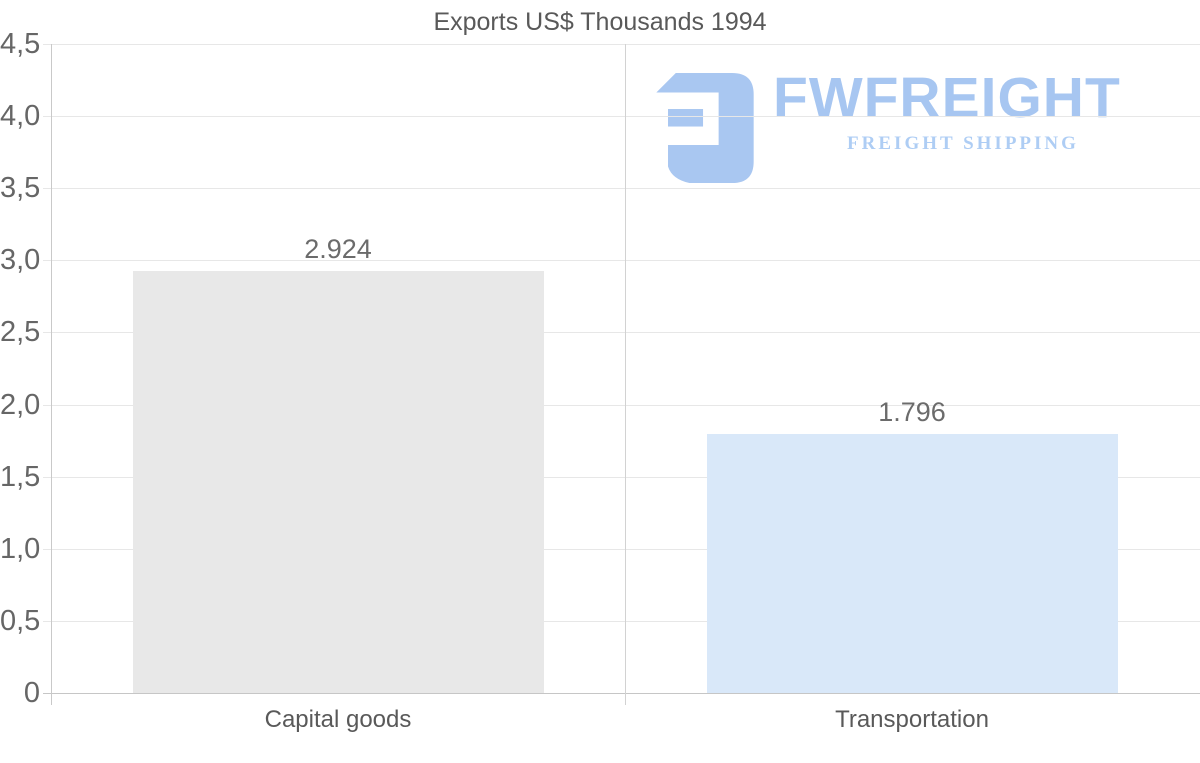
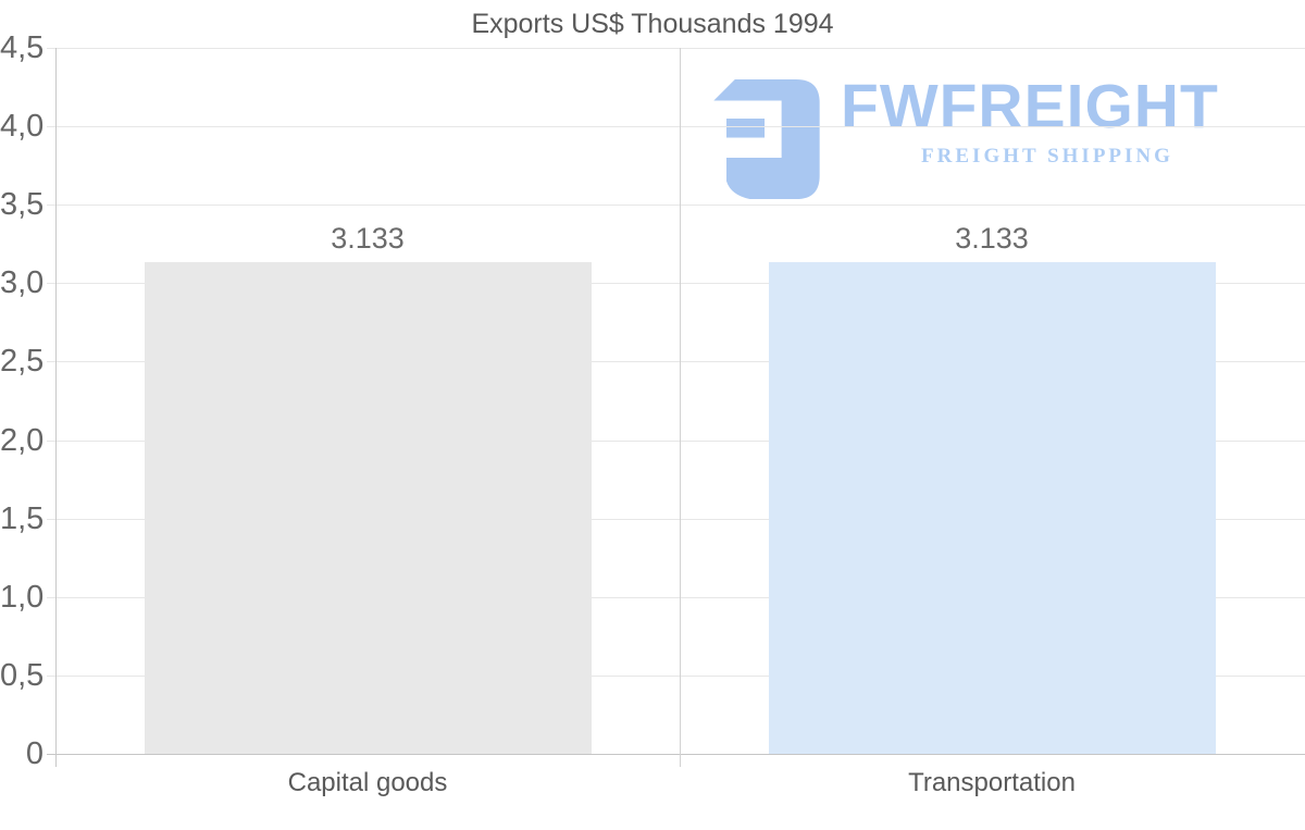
Capital goods: 2.924 -> 3.133
Transportation: 1.796 -> 3.133
